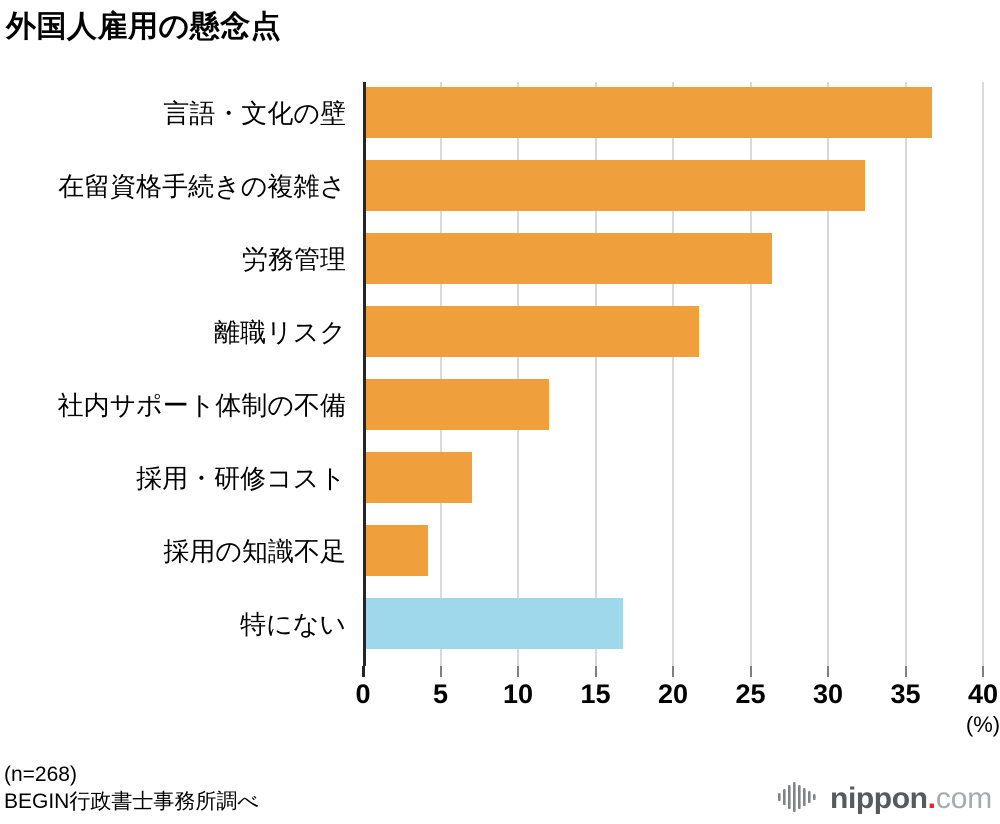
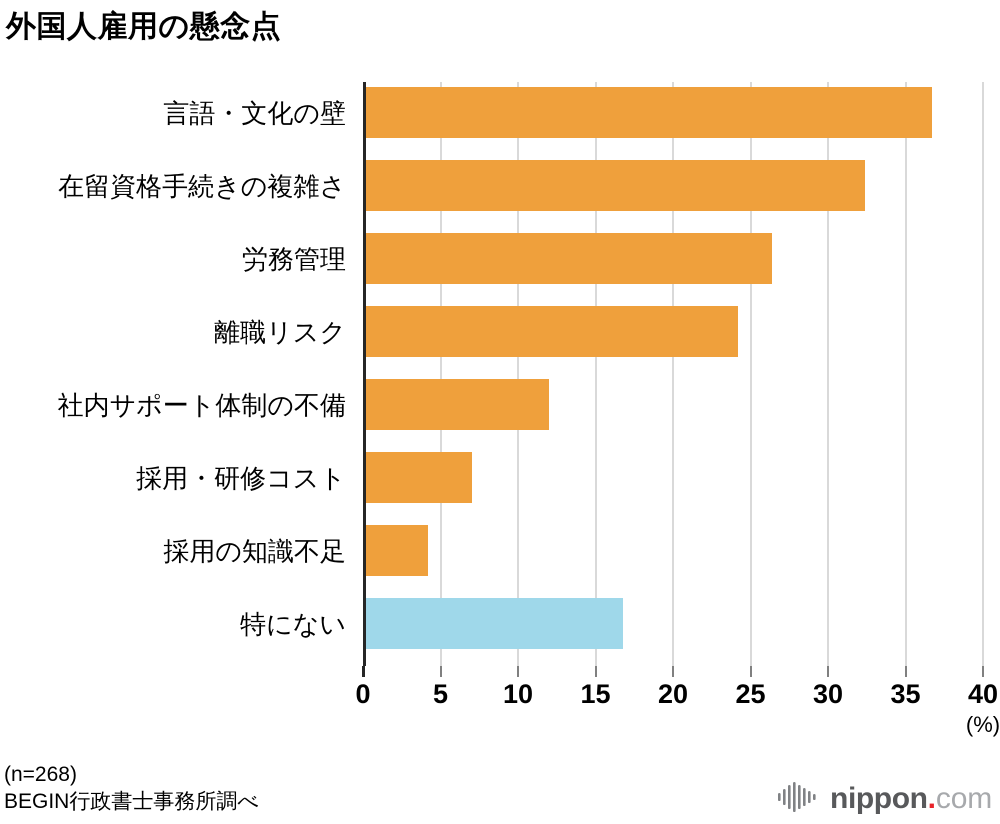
離職リスク: 21.7 -> 24.2
